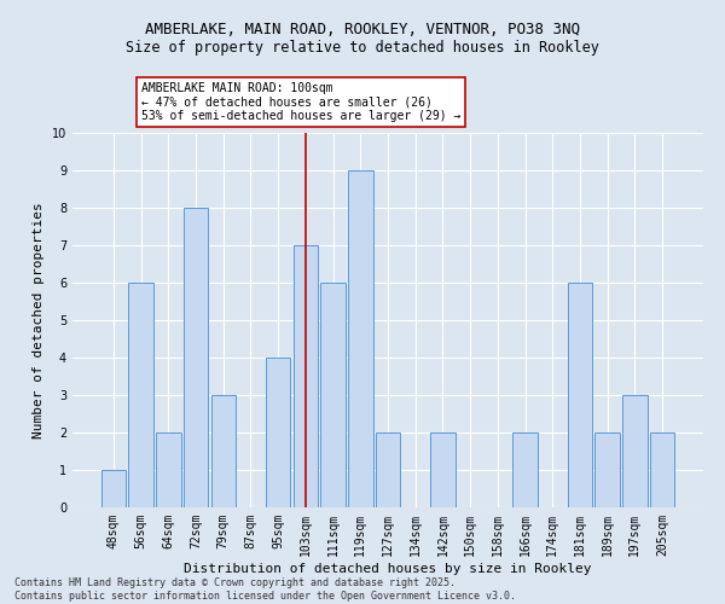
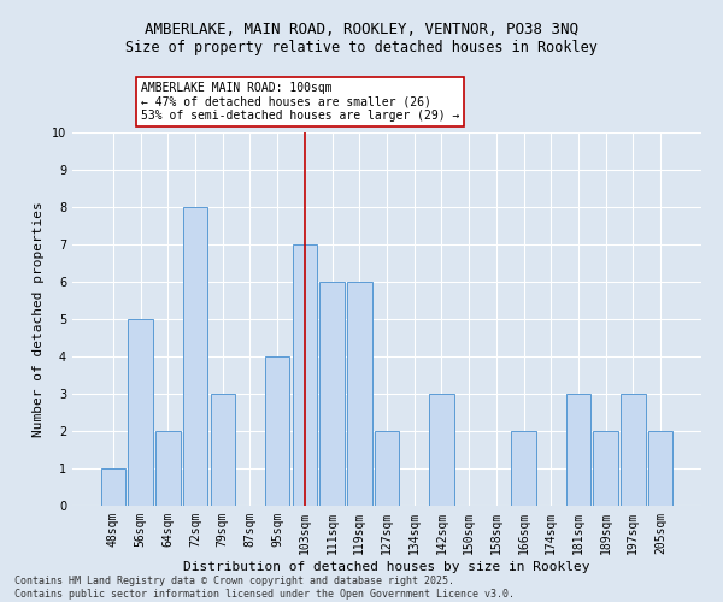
56sqm: 6 -> 5
119sqm: 9 -> 6
142sqm: 2 -> 3
181sqm: 6 -> 3
